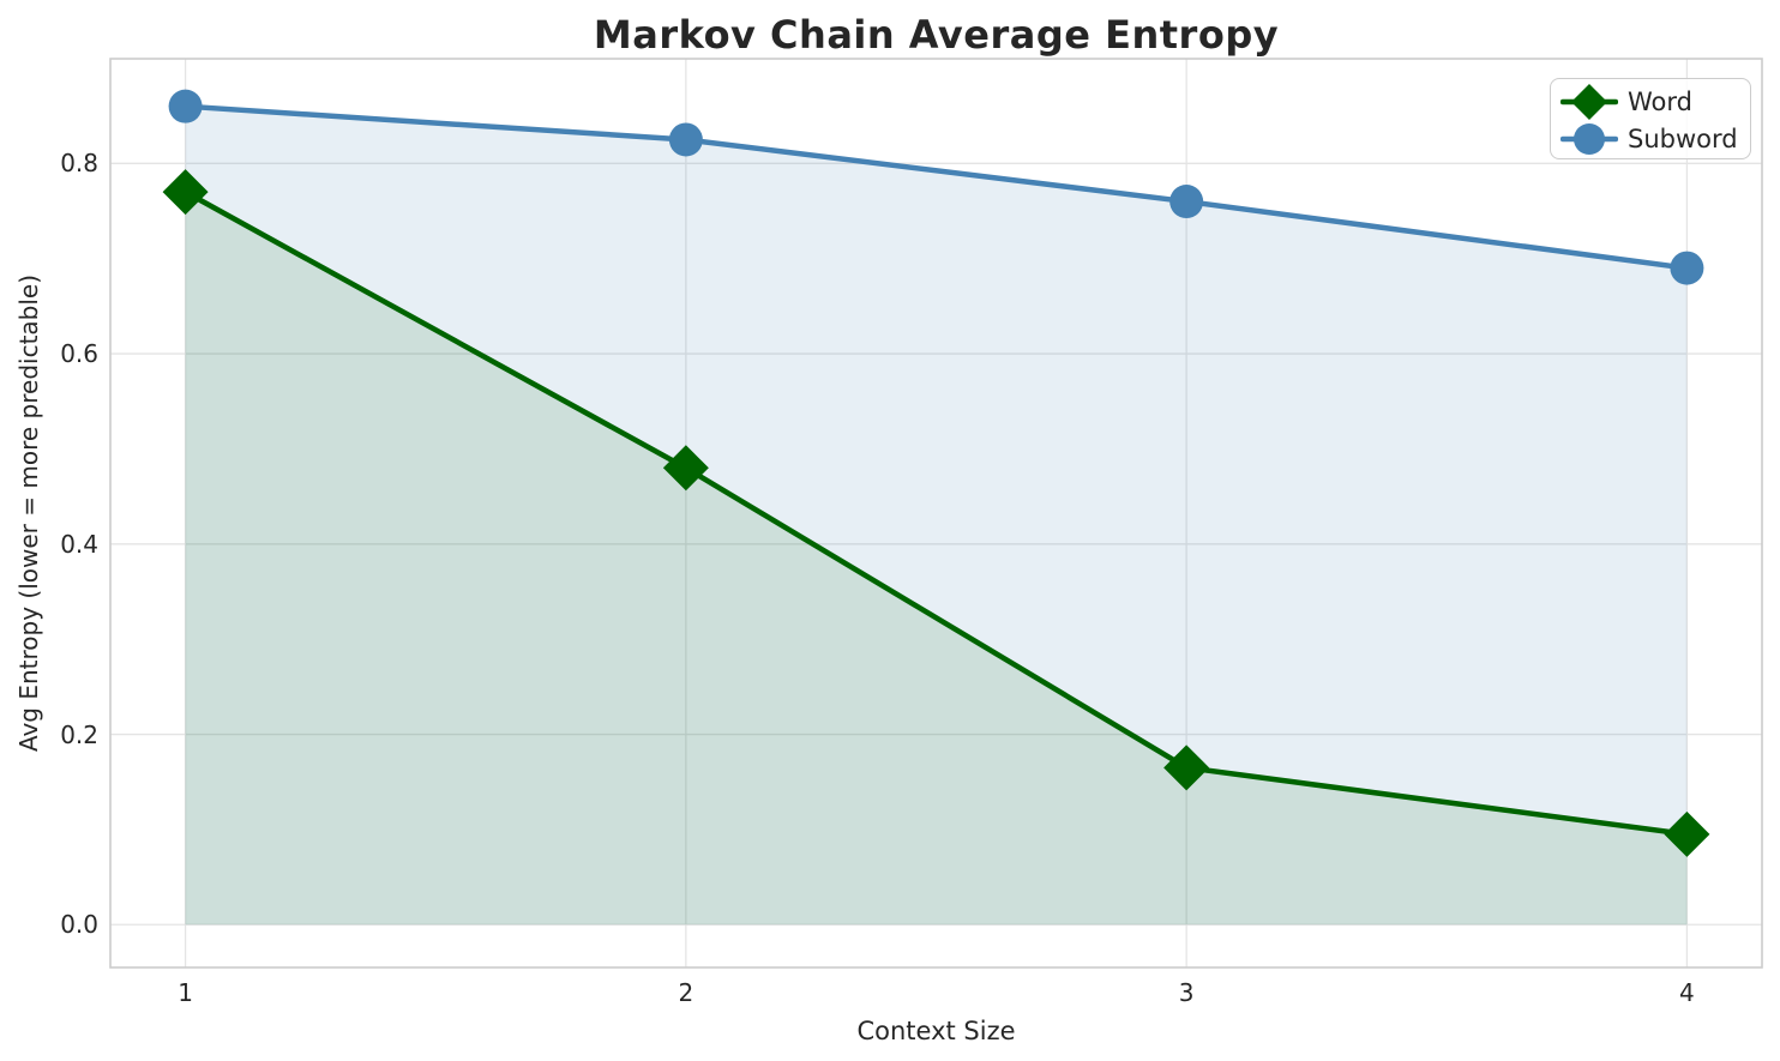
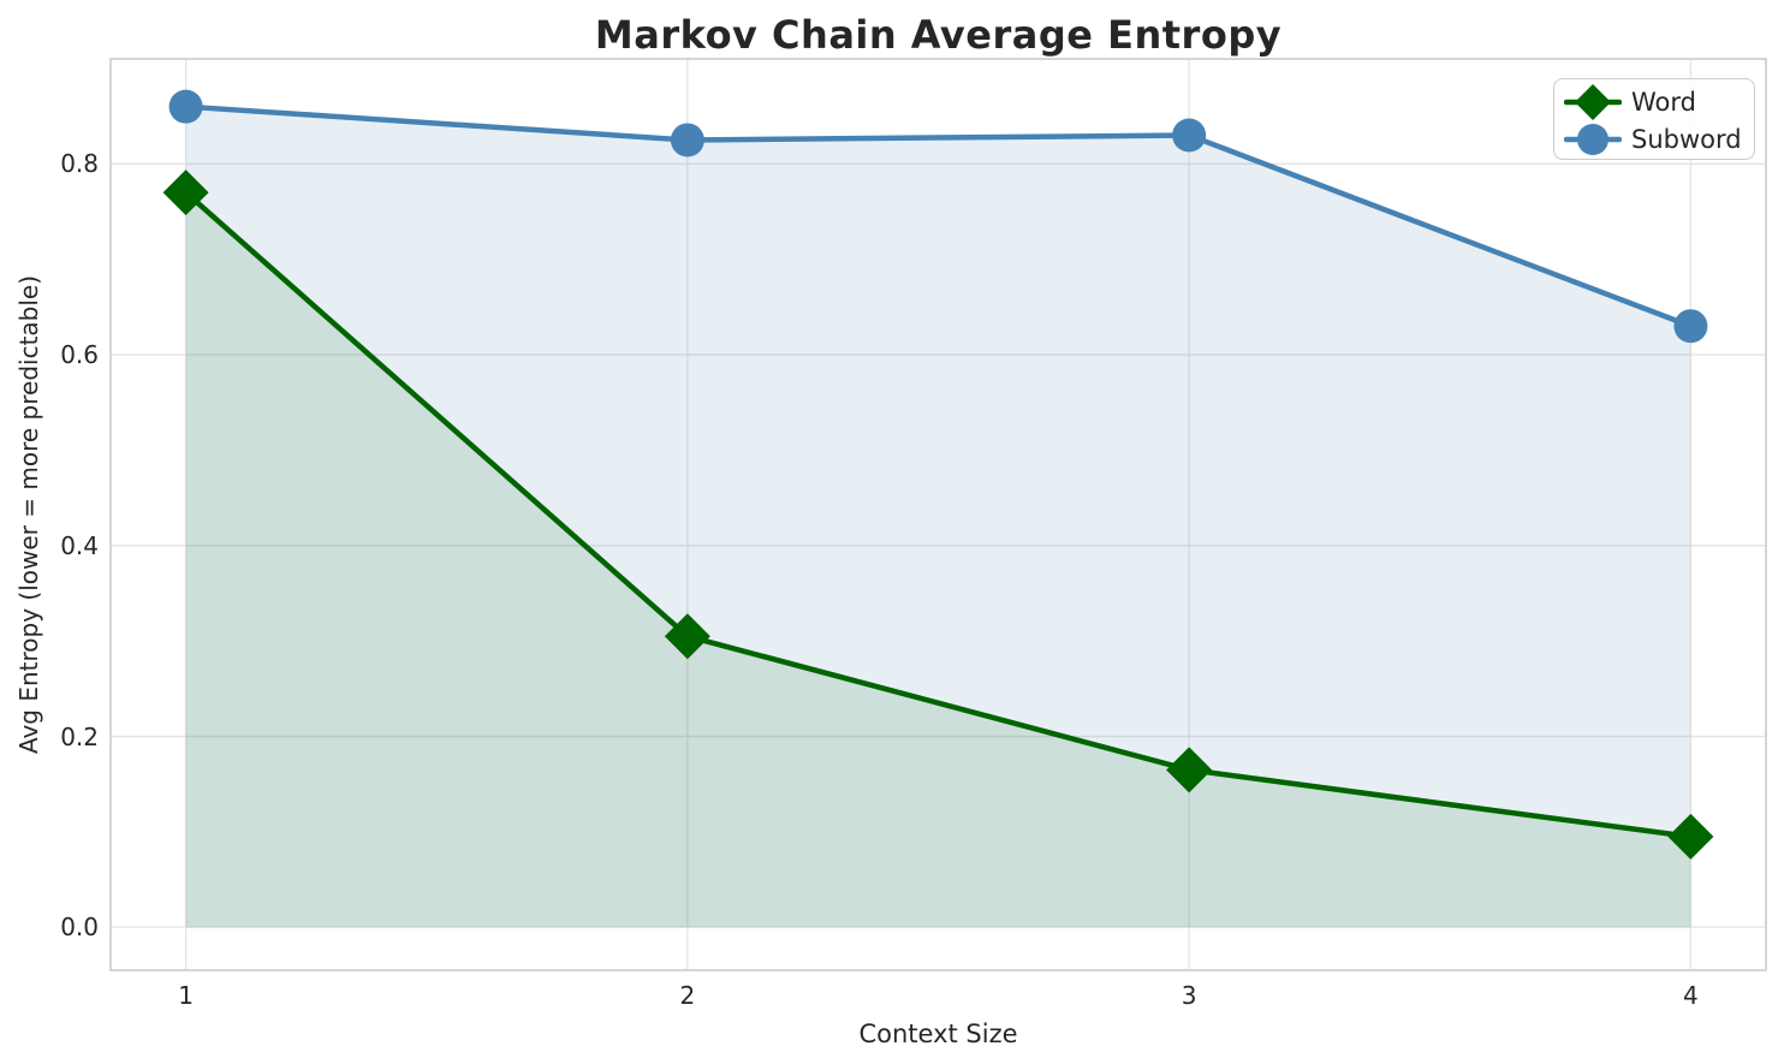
Word/2: 0.48 -> 0.30
Subword/3: 0.76 -> 0.83
Subword/4: 0.69 -> 0.63
